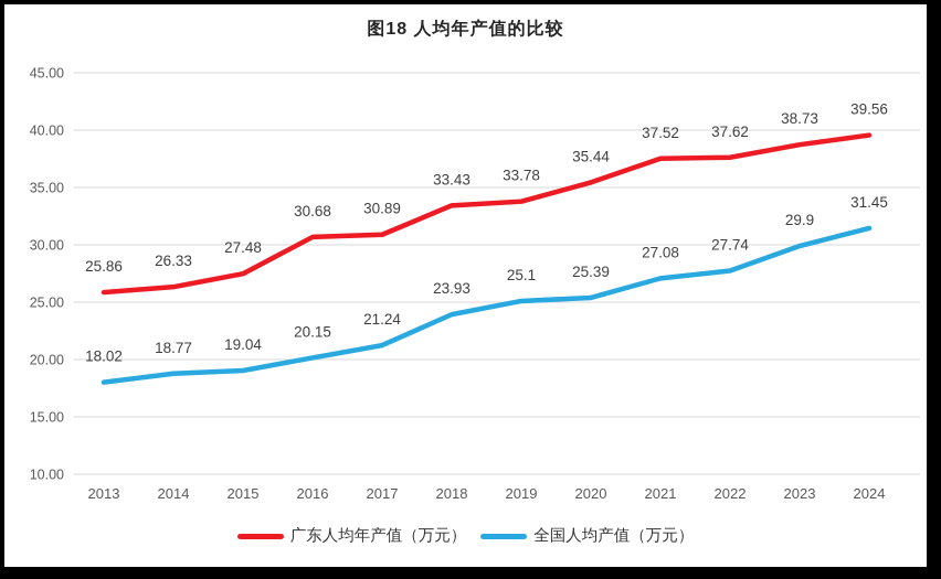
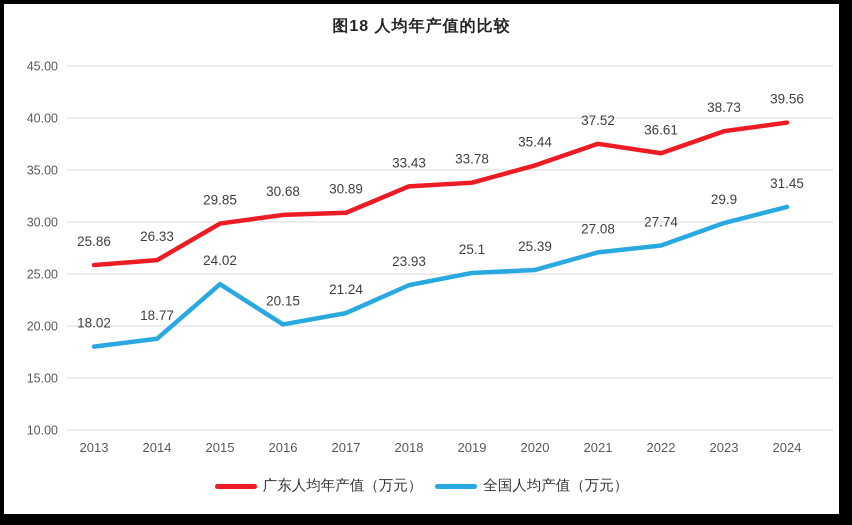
广东人均年产值（万元）/2015: 27.48 -> 29.85
全国人均产值（万元）/2015: 19.04 -> 24.02
广东人均年产值（万元）/2022: 37.62 -> 36.61
